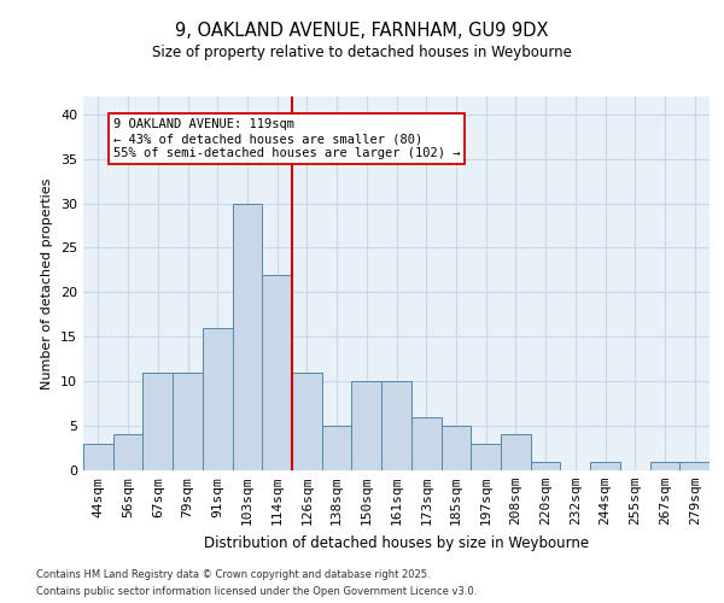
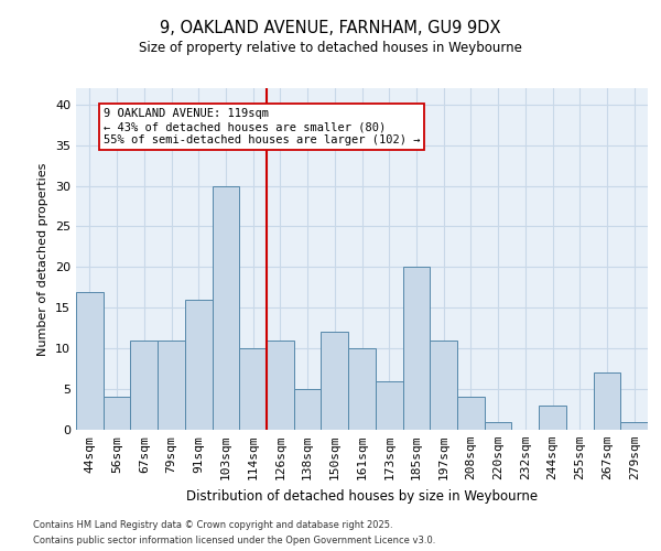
44sqm: 3 -> 17
114sqm: 22 -> 10
150sqm: 10 -> 12
185sqm: 5 -> 20
197sqm: 3 -> 11
244sqm: 1 -> 3
267sqm: 1 -> 7
